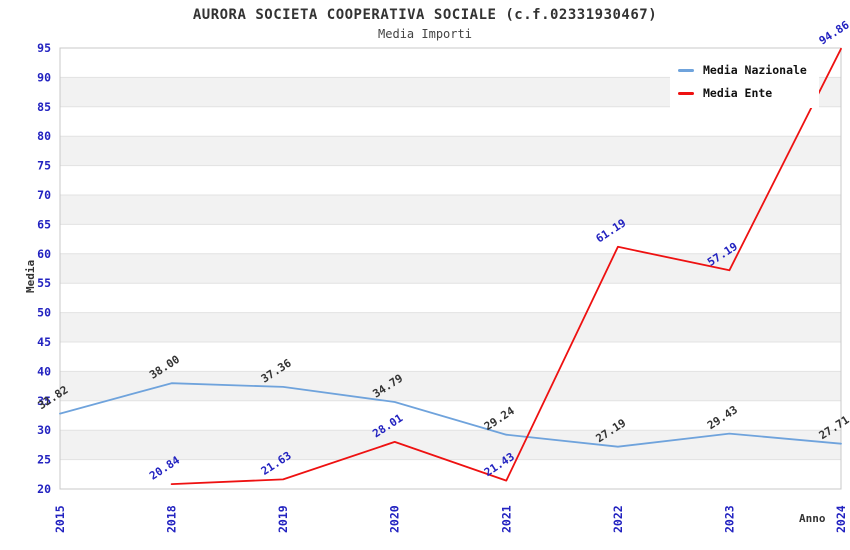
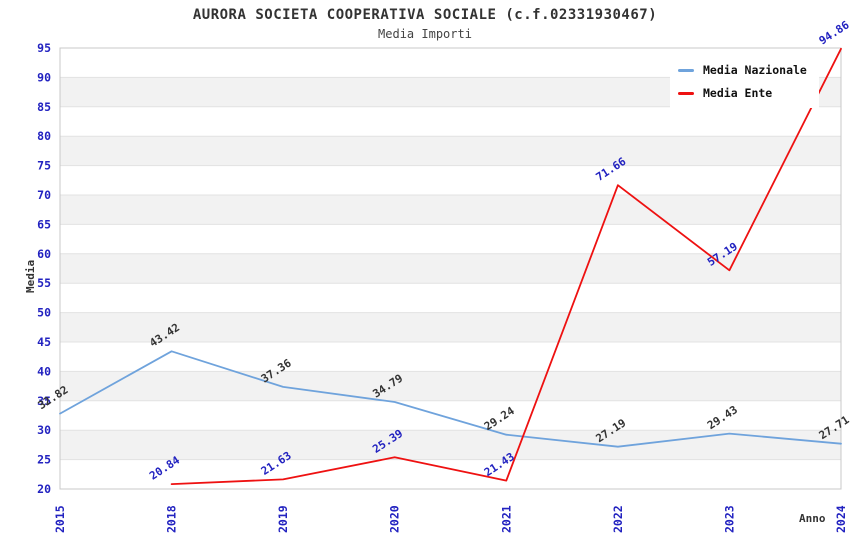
Media Nazionale/2018: 38.00 -> 43.42
Media Ente/2020: 28.01 -> 25.39
Media Ente/2022: 61.19 -> 71.66
